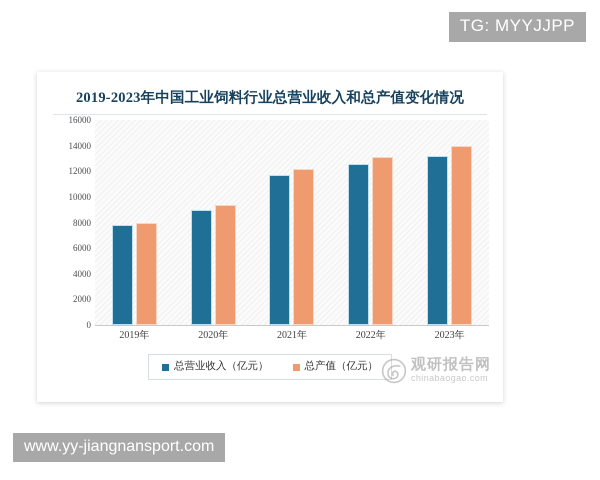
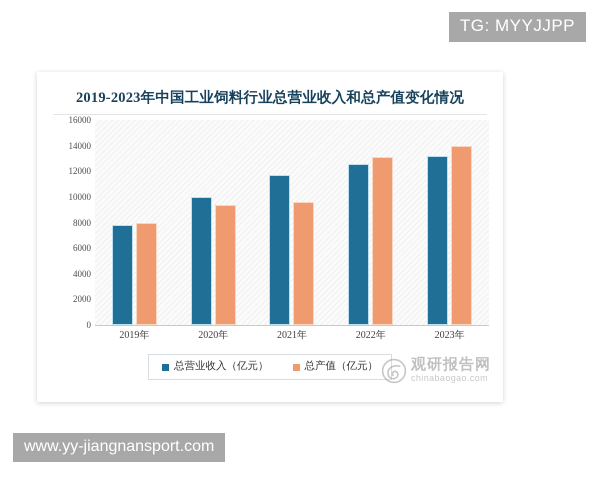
总营业收入（亿元）/2020年: 9000 -> 10000
总产值（亿元）/2021年: 12200 -> 9600
